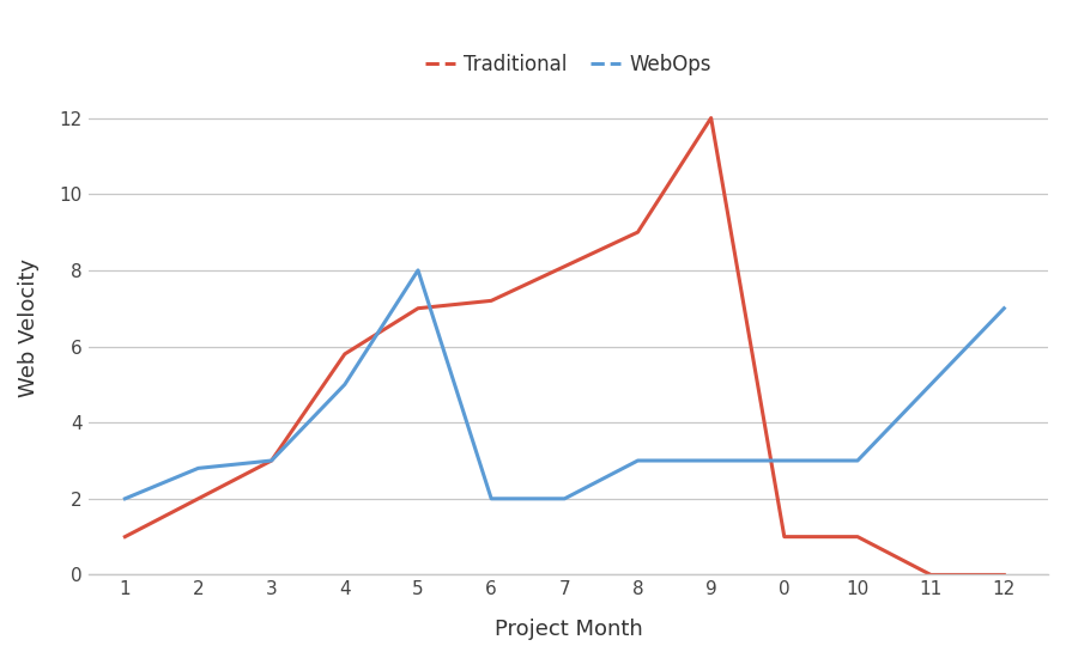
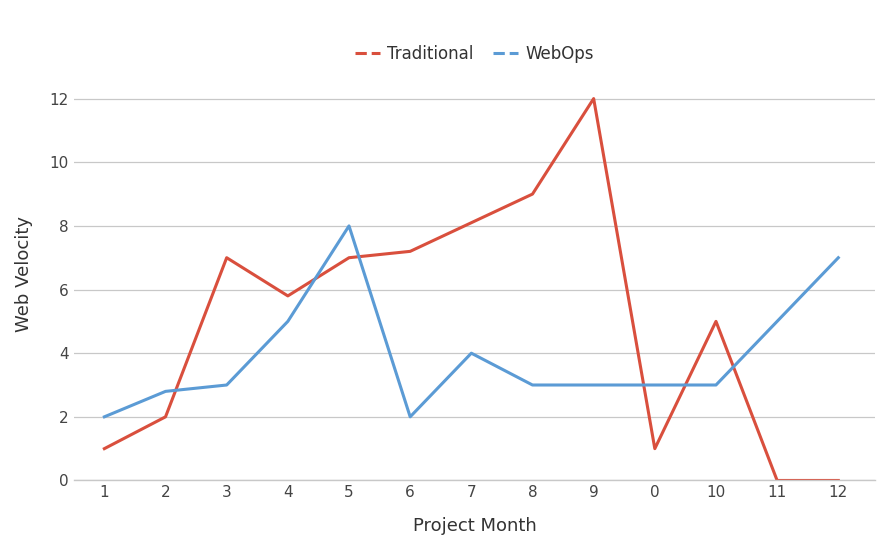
Traditional/3: 3.0 -> 7.0
WebOps/7: 2.0 -> 4.0
Traditional/10: 1.0 -> 5.0
